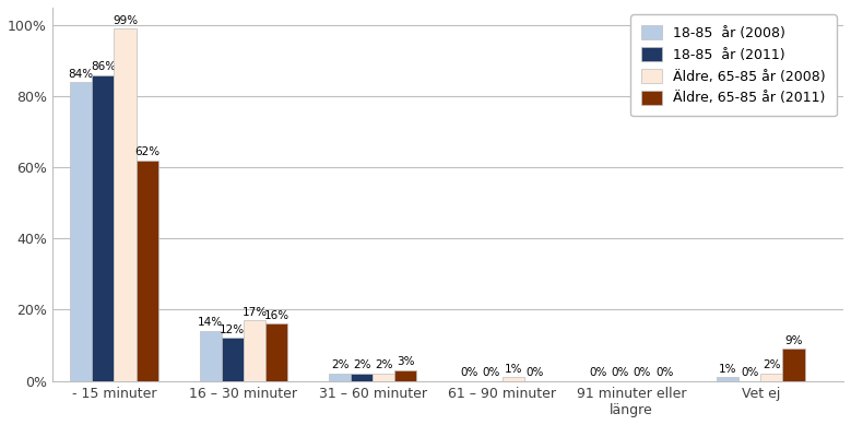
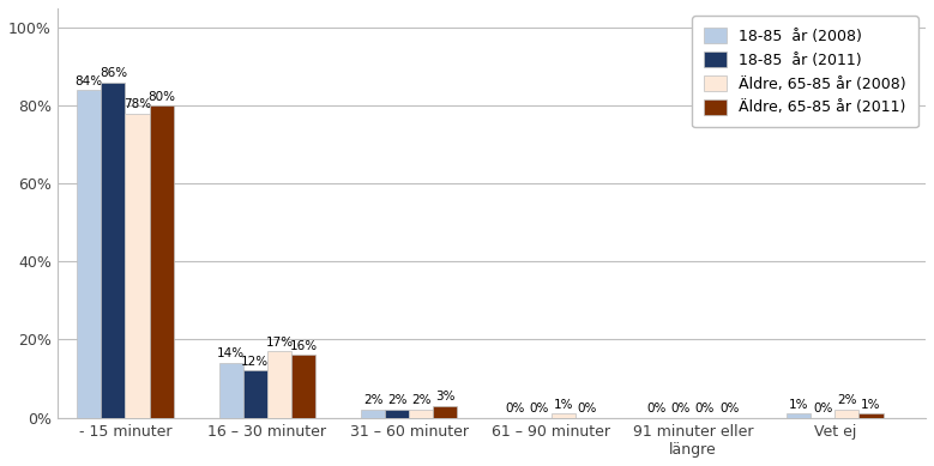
Äldre, 65-85 år (2008)/- 15 minuter: 99% -> 78%
Äldre, 65-85 år (2011)/- 15 minuter: 62% -> 80%
Äldre, 65-85 år (2011)/Vet ej: 9% -> 1%
